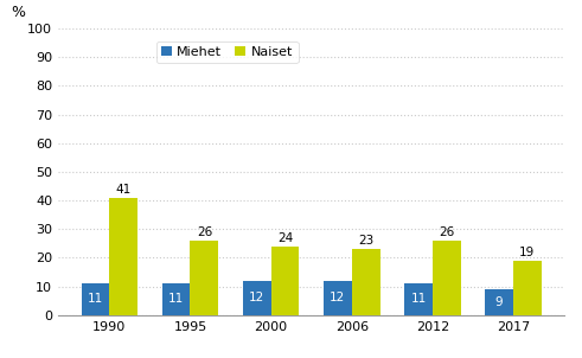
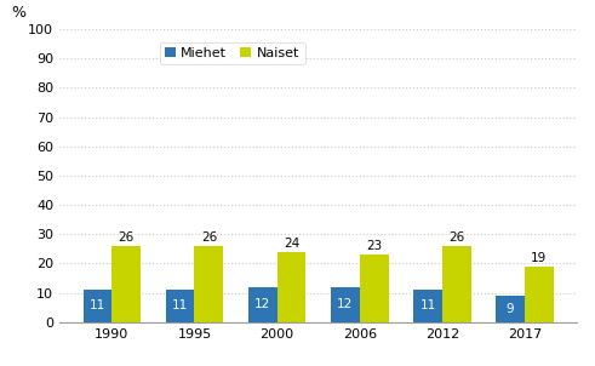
Naiset/1990: 41 -> 26
